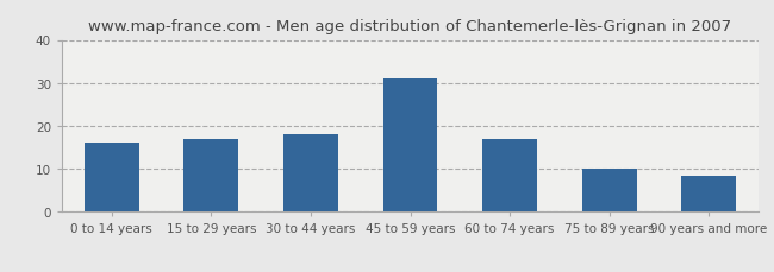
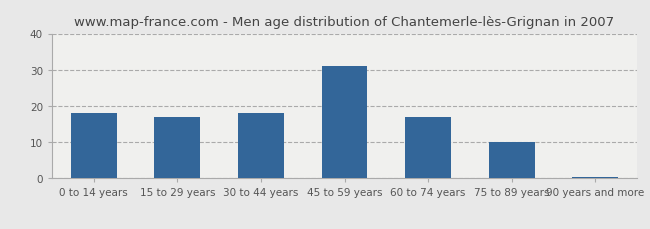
0 to 14 years: 16.0 -> 18.0
90 years and more: 8.5 -> 0.5
